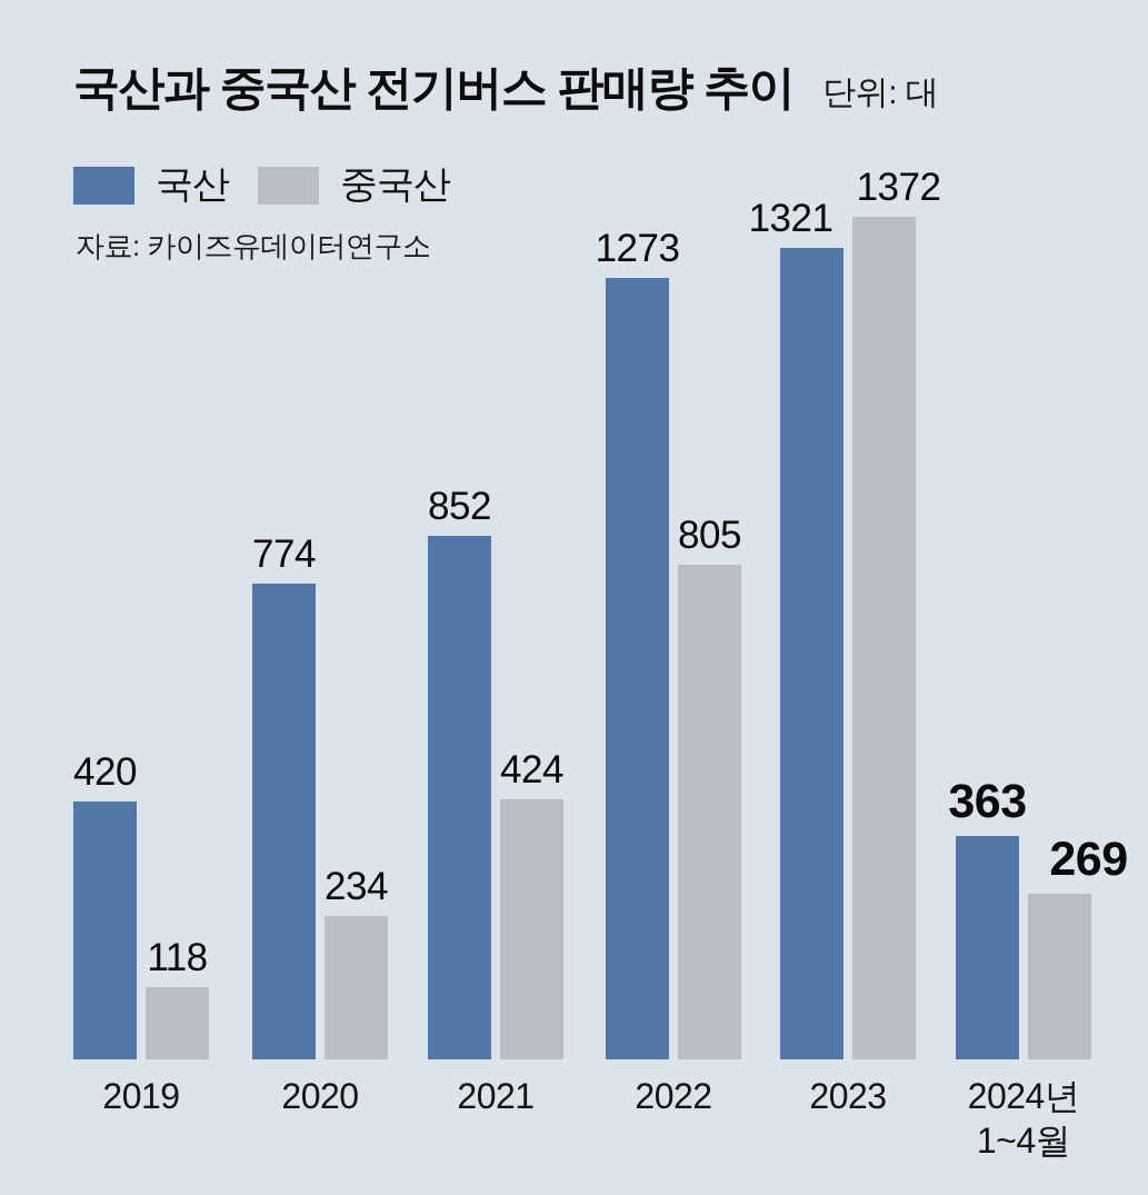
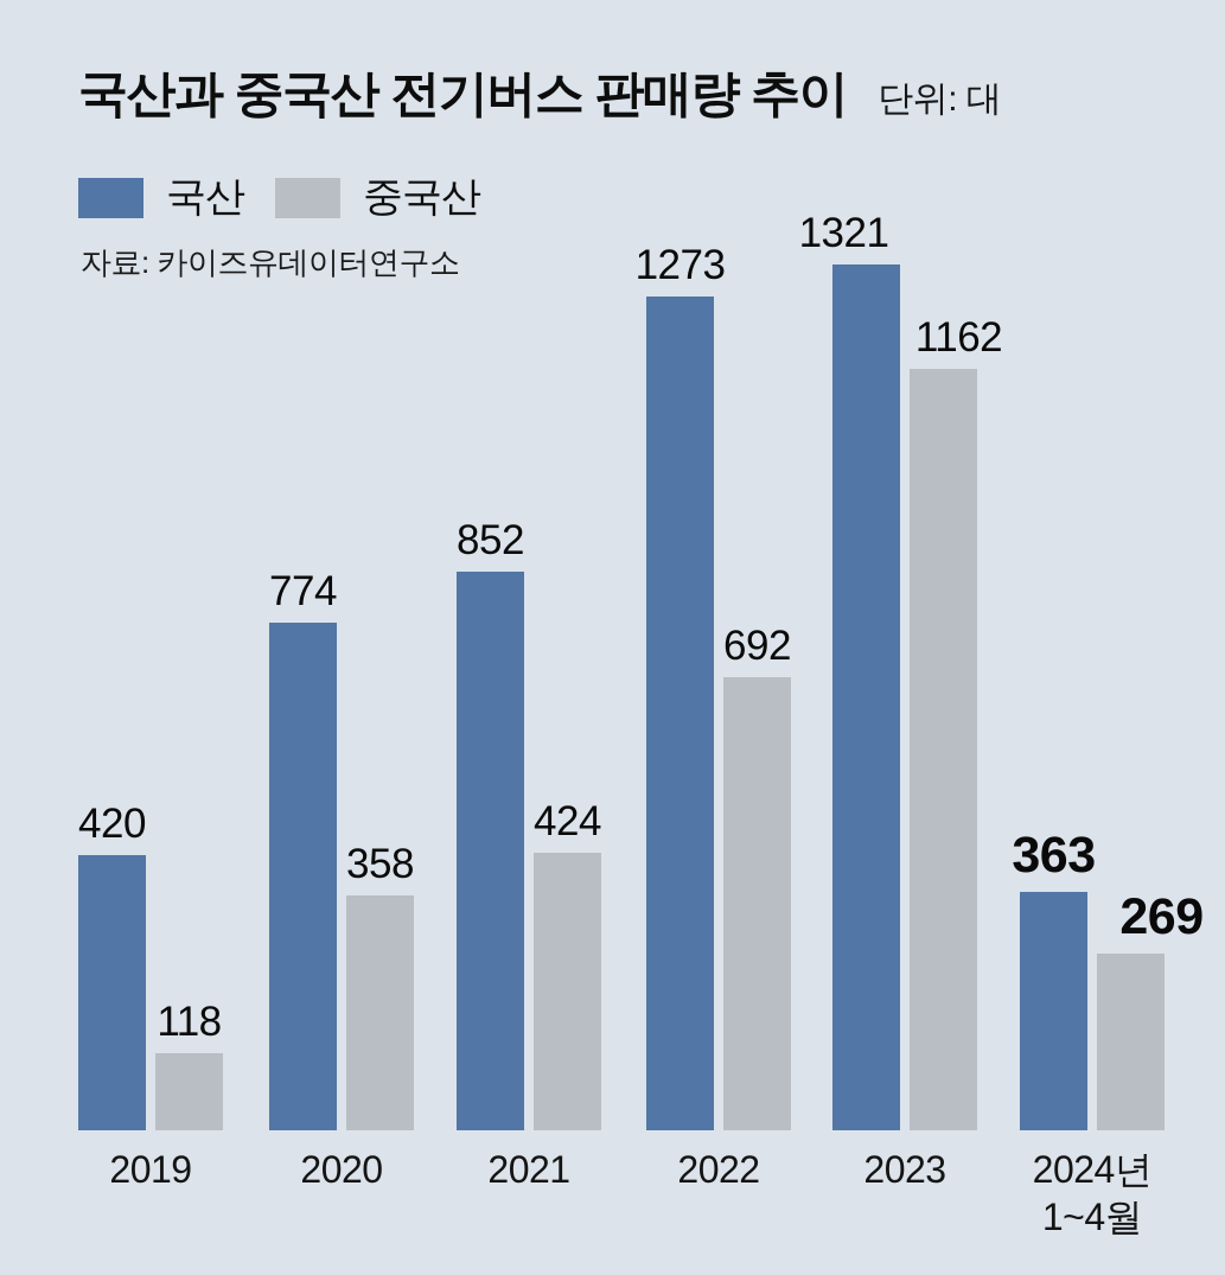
중국산/2020: 234 -> 358
중국산/2022: 805 -> 692
중국산/2023: 1372 -> 1162
